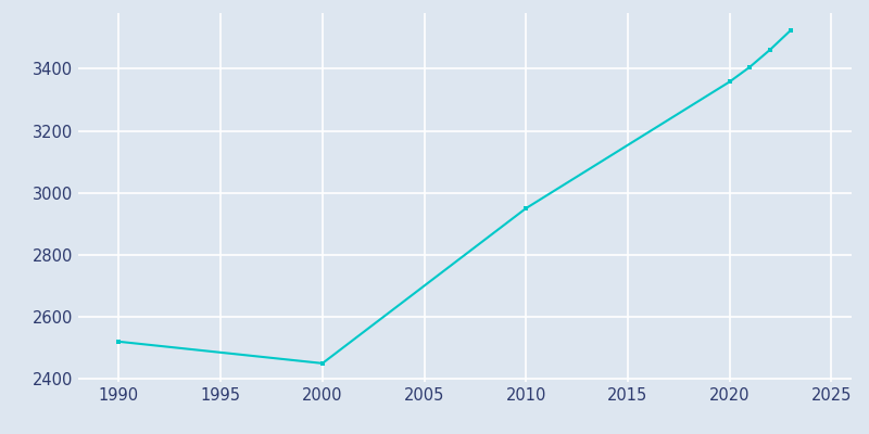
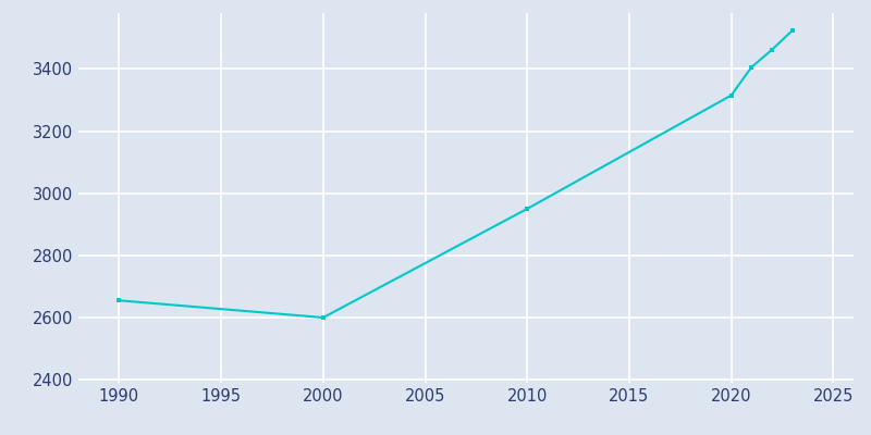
1990: 2520 -> 2655
2000: 2450 -> 2600
2020: 3358 -> 3315
